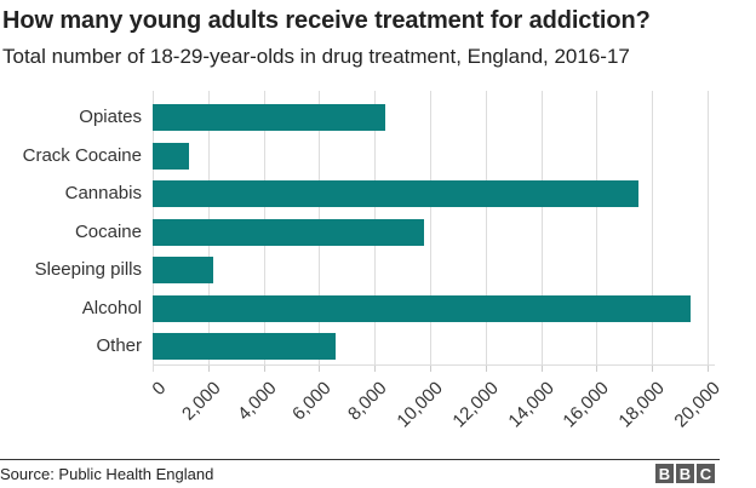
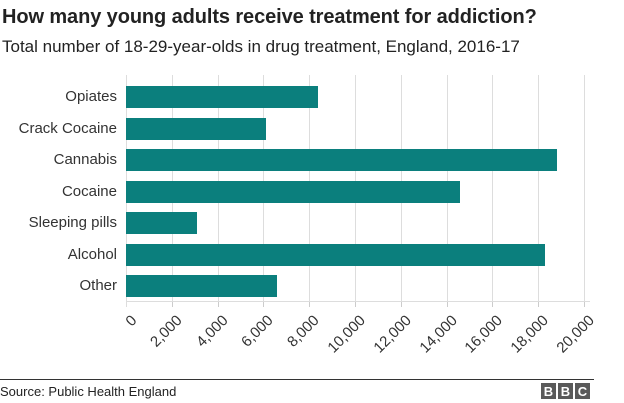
Crack Cocaine: 1300 -> 6100
Cannabis: 17500 -> 18800
Cocaine: 9800 -> 14600
Sleeping pills: 2200 -> 3100
Alcohol: 19400 -> 18300
